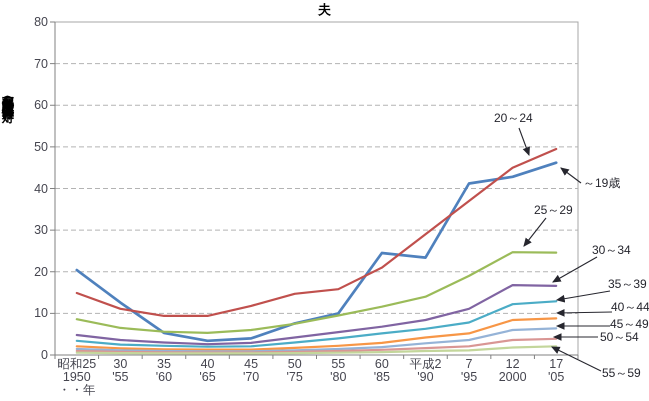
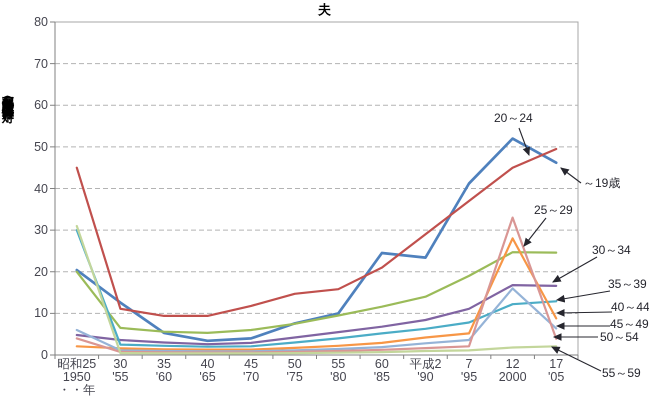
20～24/1950: 15 -> 45
25～29/1950: 9 -> 20
35～39/1950: 3 -> 30
45～49/1950: 1 -> 6
50～54/1950: 1 -> 4
55～59/1950: 1 -> 31
～19歳/2000: 43 -> 52
40～44/2000: 8 -> 28
45～49/2000: 6 -> 16
50～54/2000: 4 -> 33
